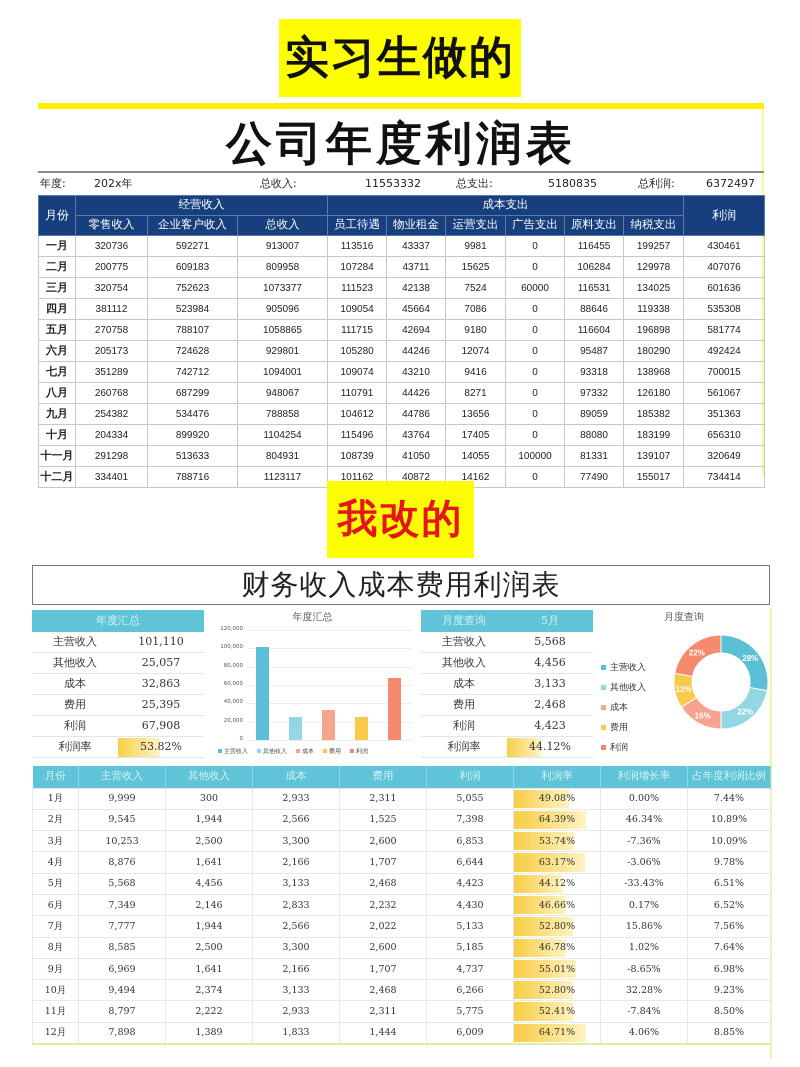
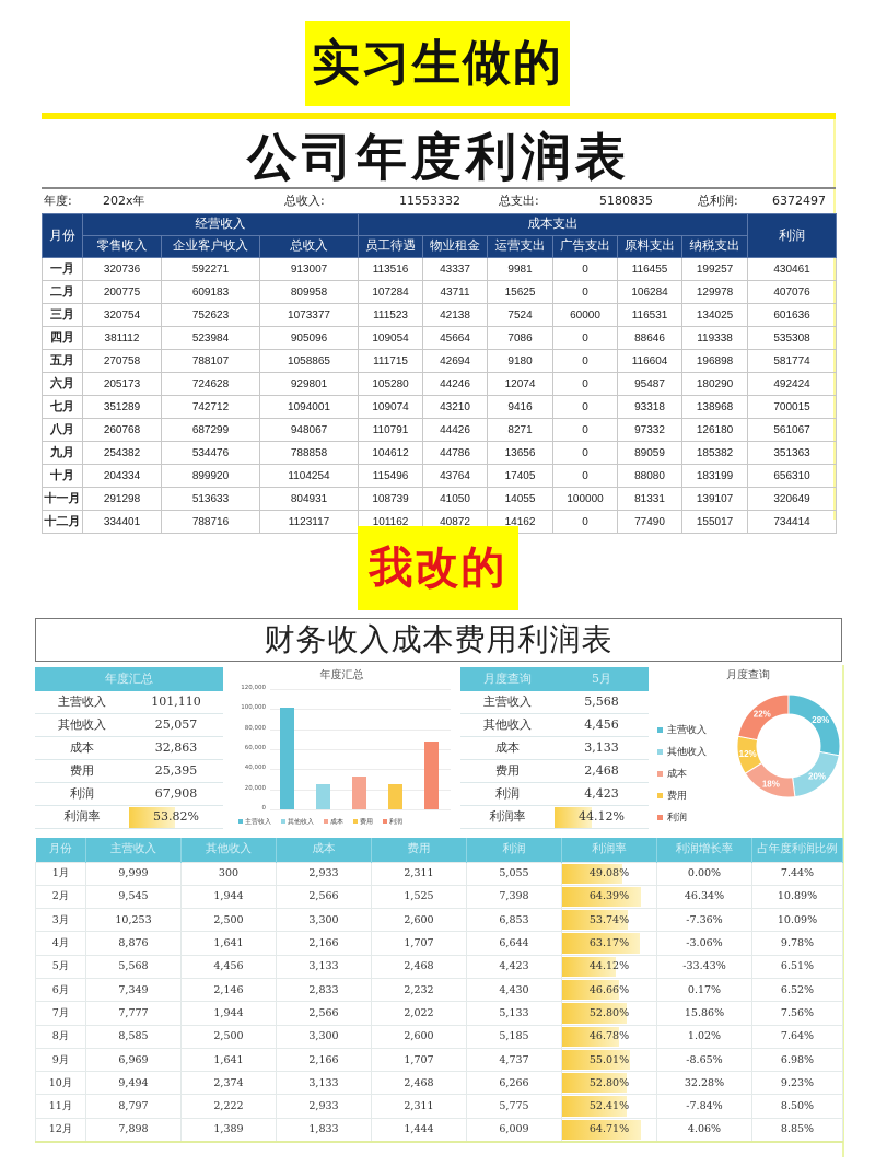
月度查询/其他收入: 22% -> 20%
月度查询/成本: 16% -> 18%
